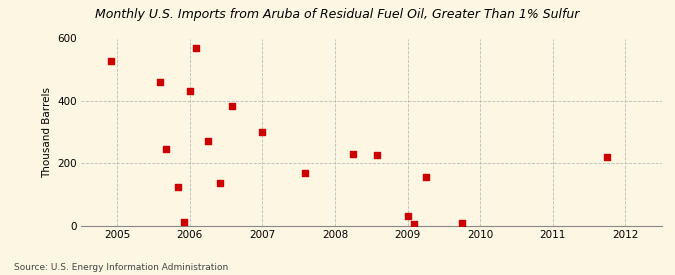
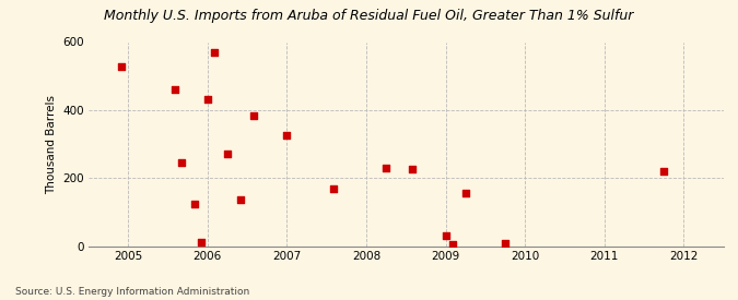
2007: 300 -> 327
